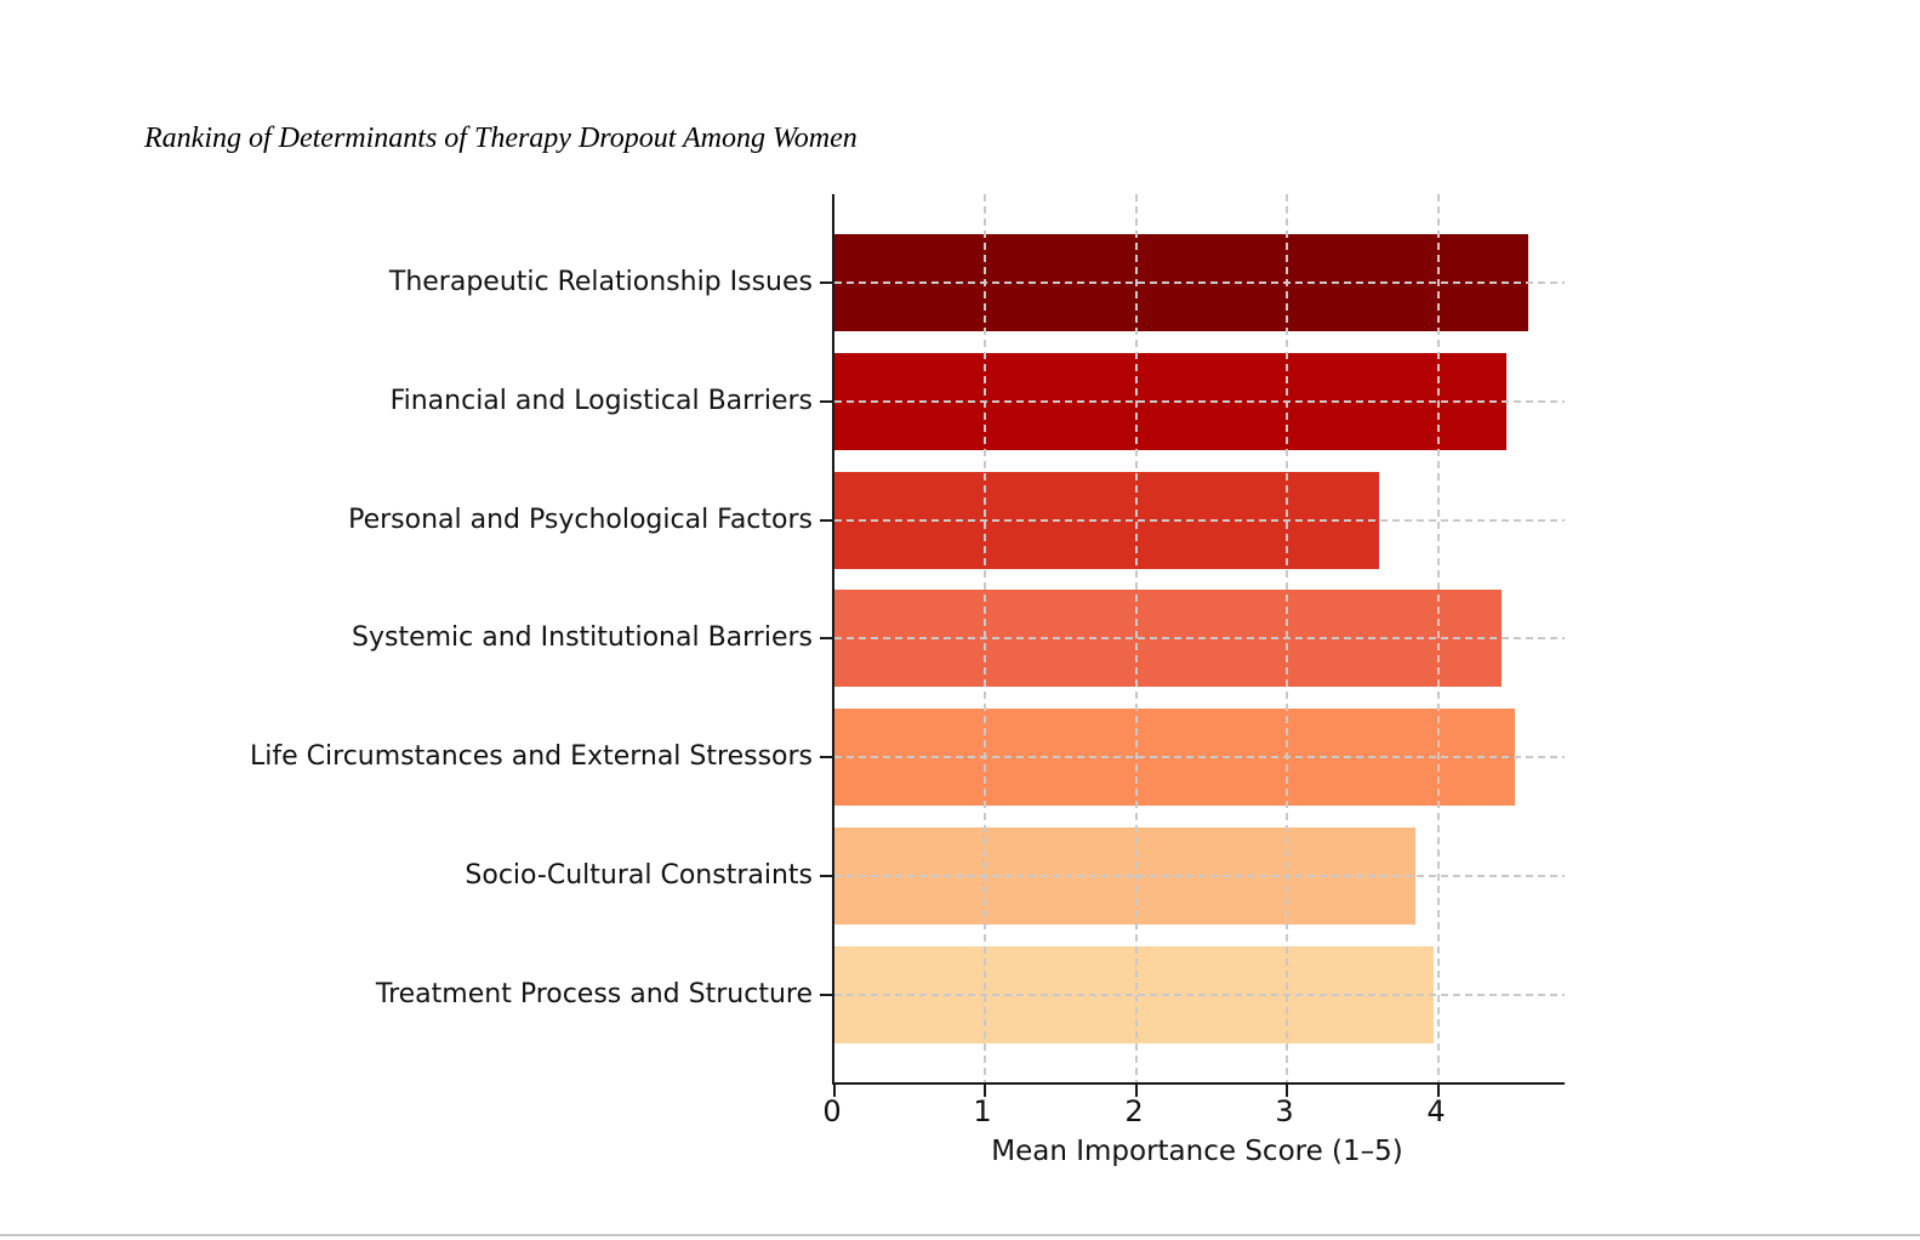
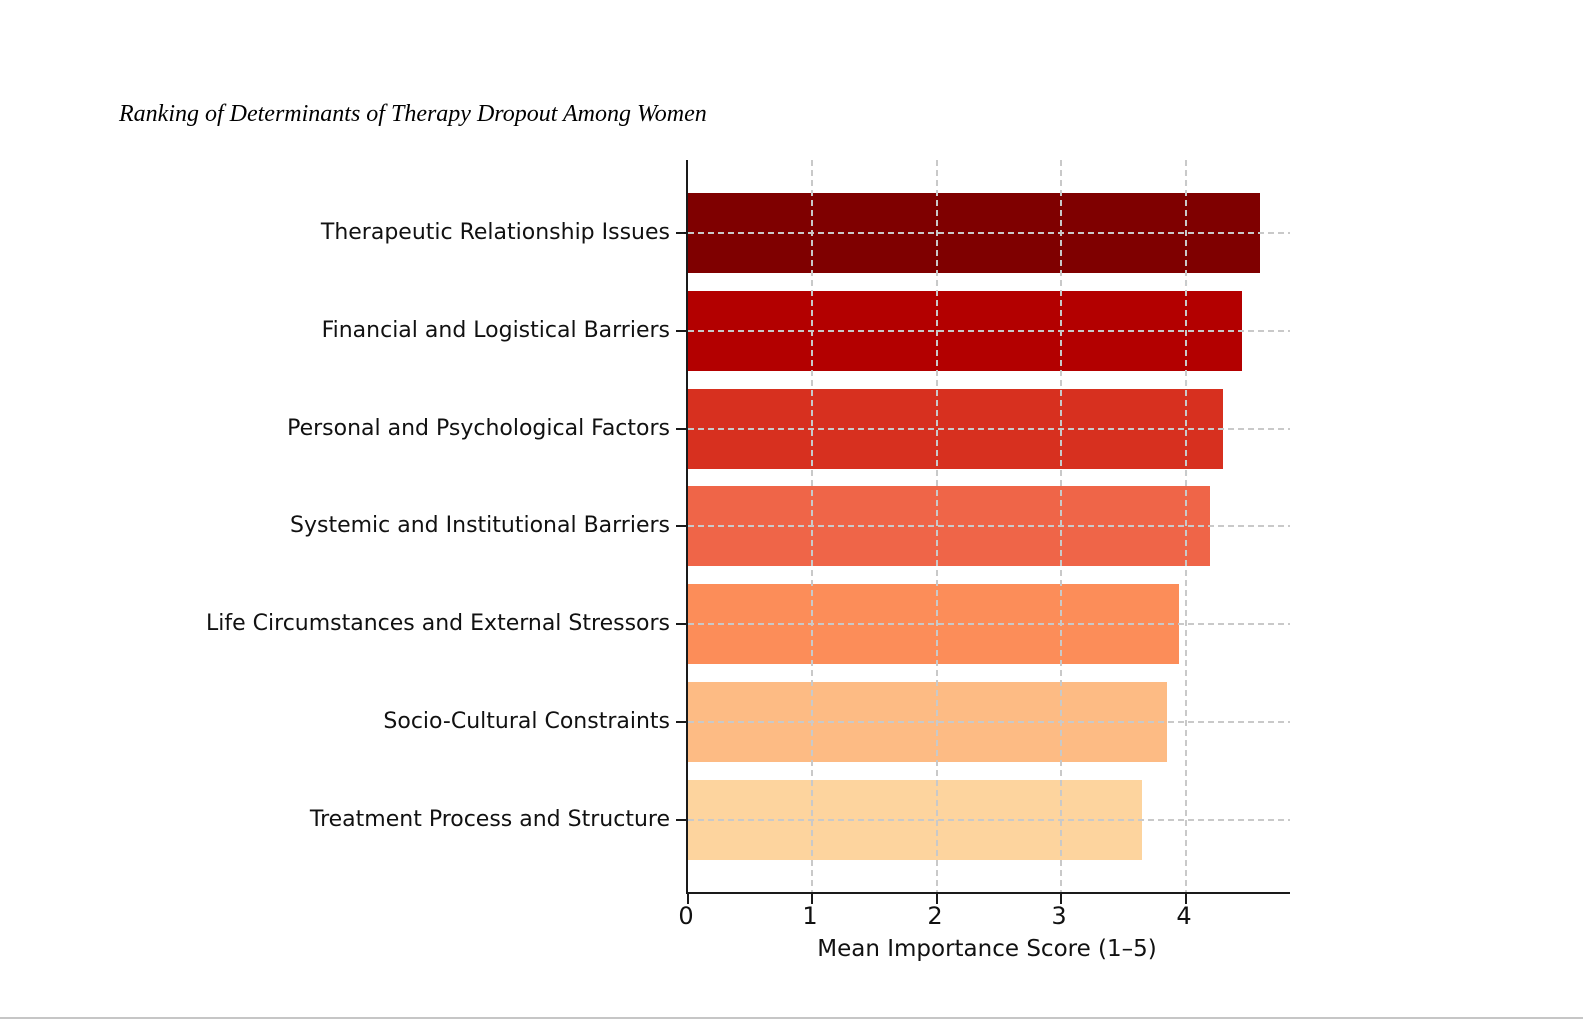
Personal and Psychological Factors: 3.61 -> 4.30
Systemic and Institutional Barriers: 4.42 -> 4.20
Life Circumstances and External Stressors: 4.51 -> 3.95
Treatment Process and Structure: 3.97 -> 3.65
